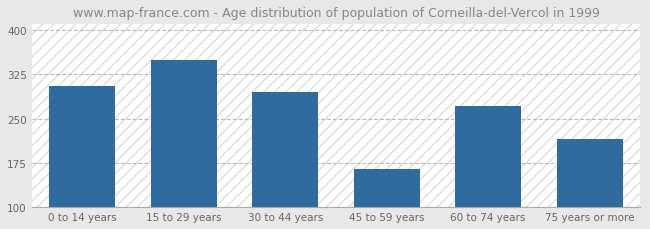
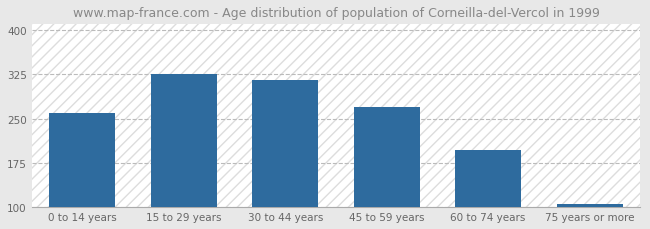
0 to 14 years: 306 -> 260
15 to 29 years: 350 -> 325
30 to 44 years: 296 -> 315
45 to 59 years: 164 -> 270
60 to 74 years: 272 -> 197
75 years or more: 216 -> 106
